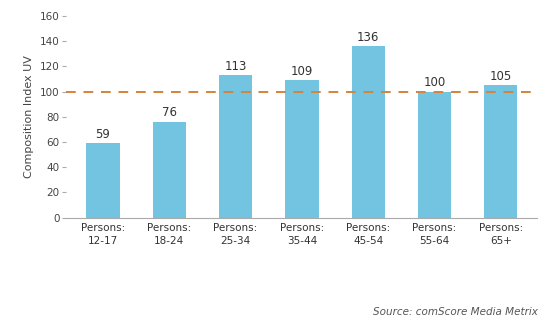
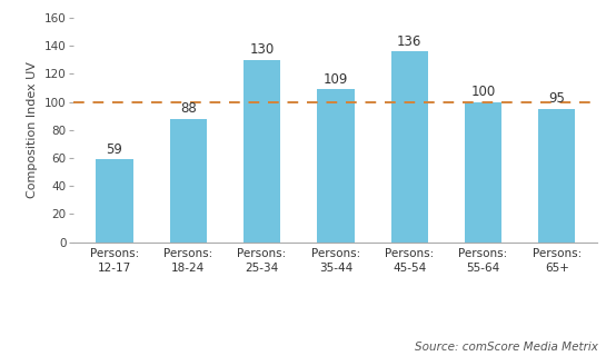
Persons: 18-24: 76 -> 88
Persons: 25-34: 113 -> 130
Persons: 65+: 105 -> 95
